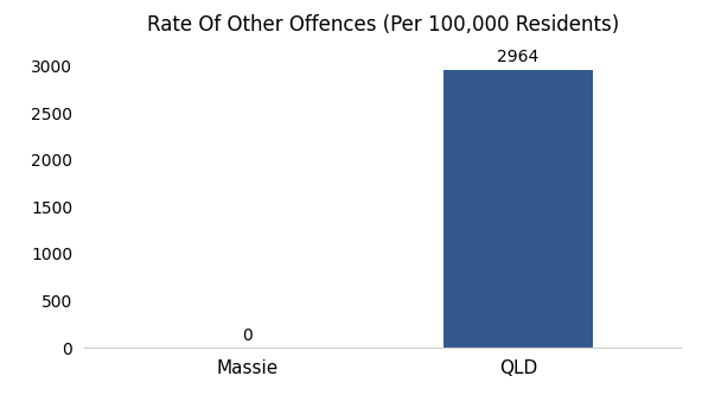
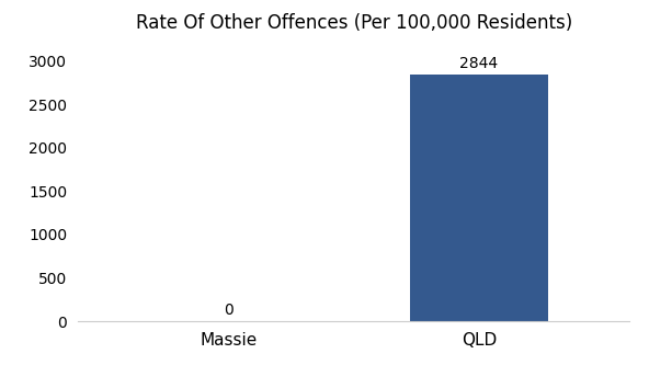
QLD: 2964 -> 2844
